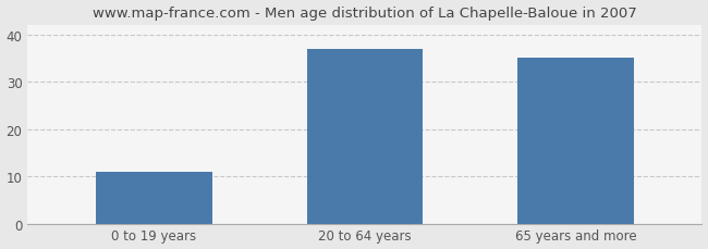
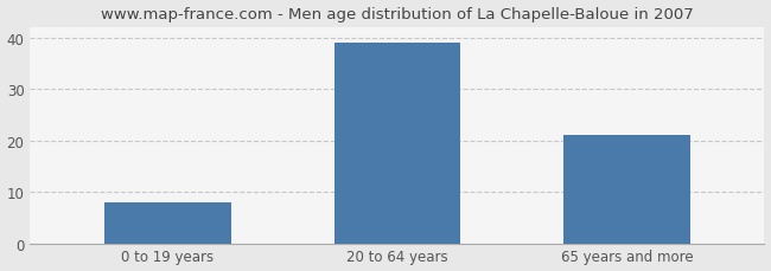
0 to 19 years: 11 -> 8
20 to 64 years: 37 -> 39
65 years and more: 35 -> 21
